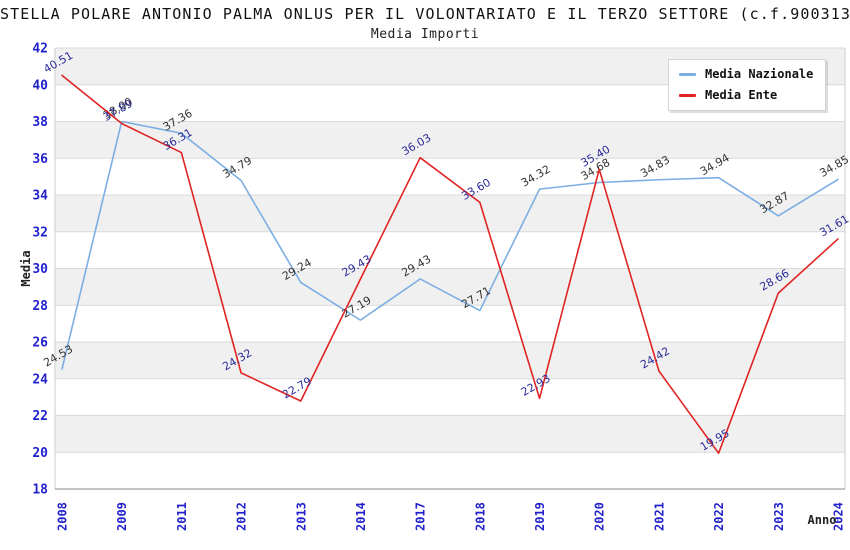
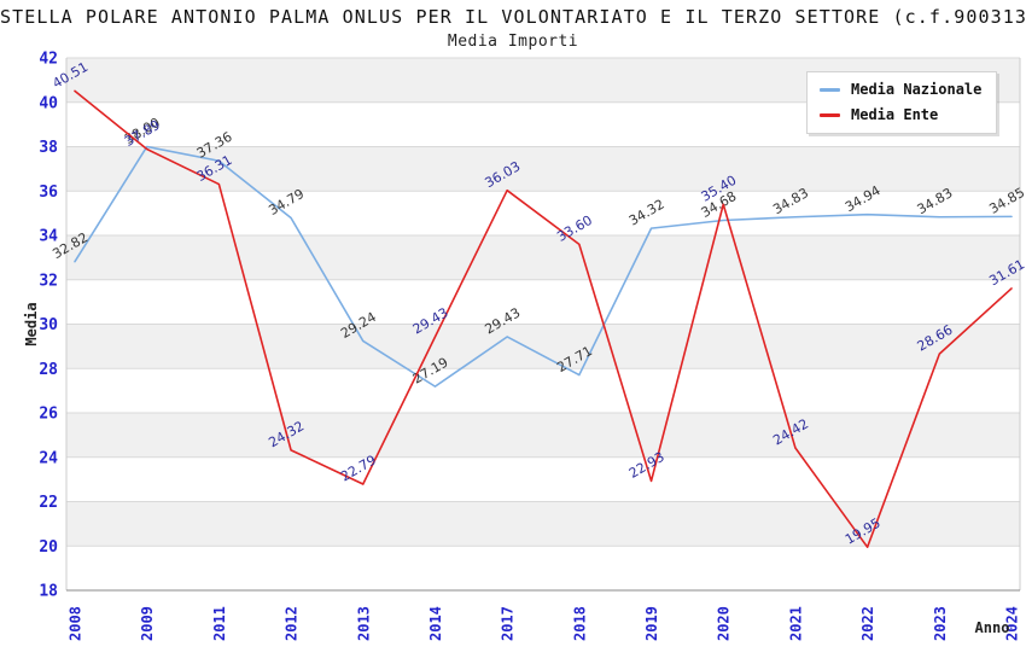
Media Nazionale/2008: 24.53 -> 32.82
Media Nazionale/2023: 32.87 -> 34.83
